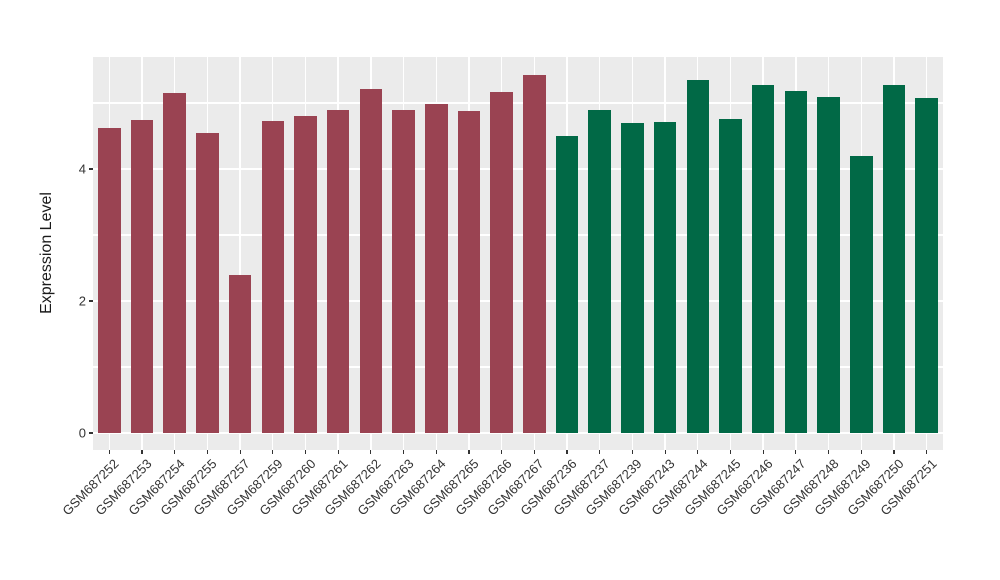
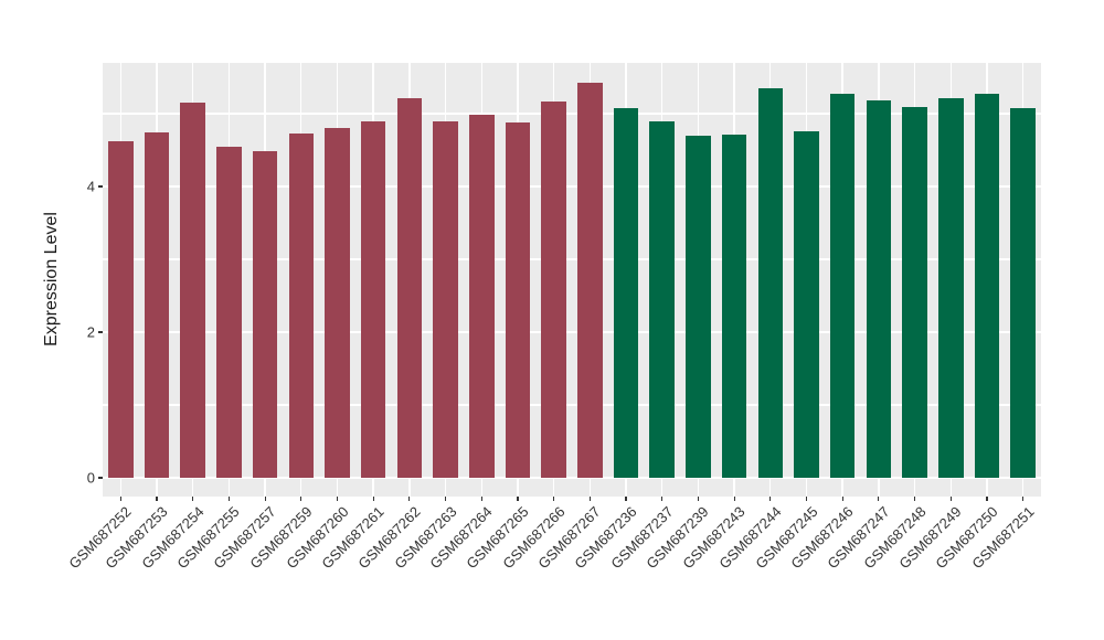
GSM687257: 2.4 -> 4.5
GSM687236: 4.5 -> 5.1
GSM687249: 4.2 -> 5.2
